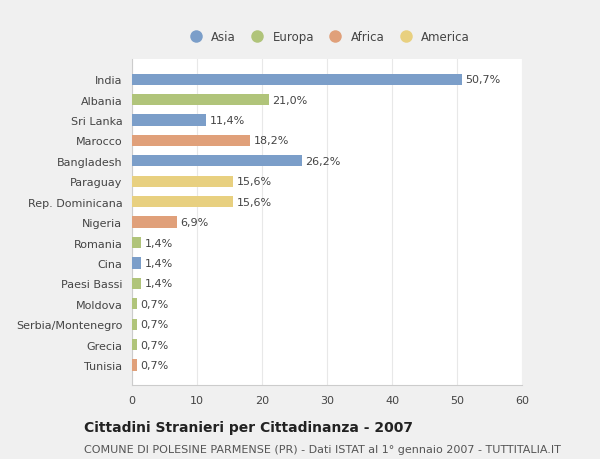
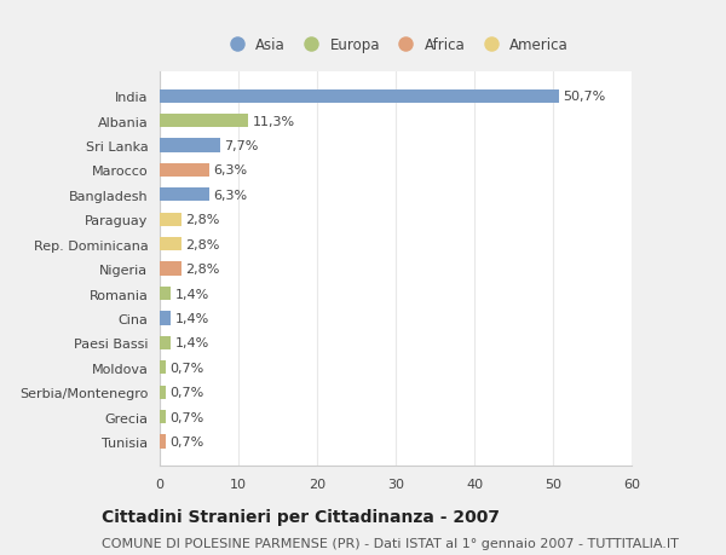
Albania: 21,0% -> 11,3%
Sri Lanka: 11,4% -> 7,7%
Marocco: 18,2% -> 6,3%
Bangladesh: 26,2% -> 6,3%
Paraguay: 15,6% -> 2,8%
Rep. Dominicana: 15,6% -> 2,8%
Nigeria: 6,9% -> 2,8%
